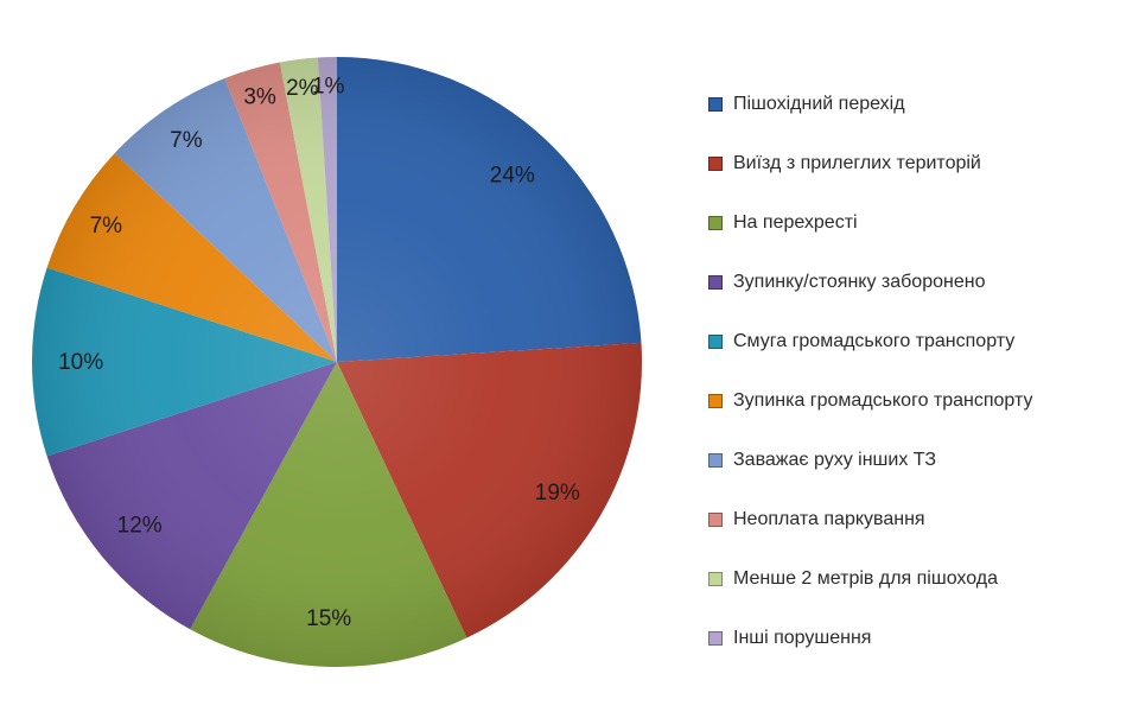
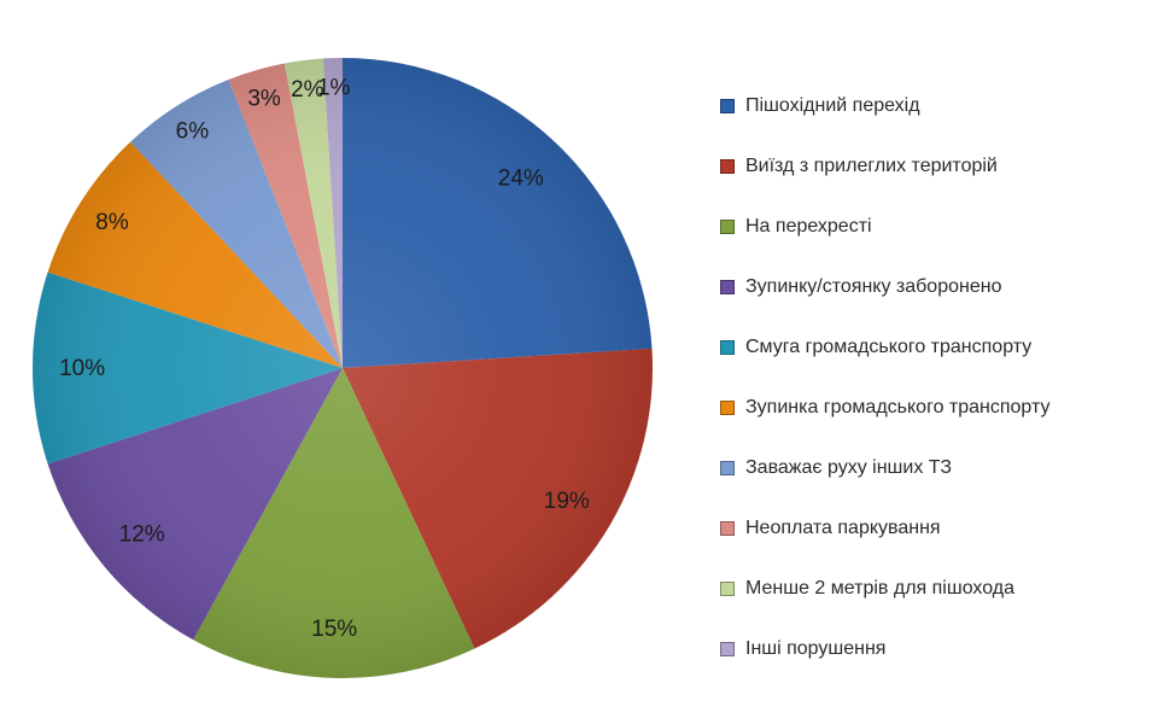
Зупинка громадського транспорту: 7% -> 8%
Заважає руху інших ТЗ: 7% -> 6%
